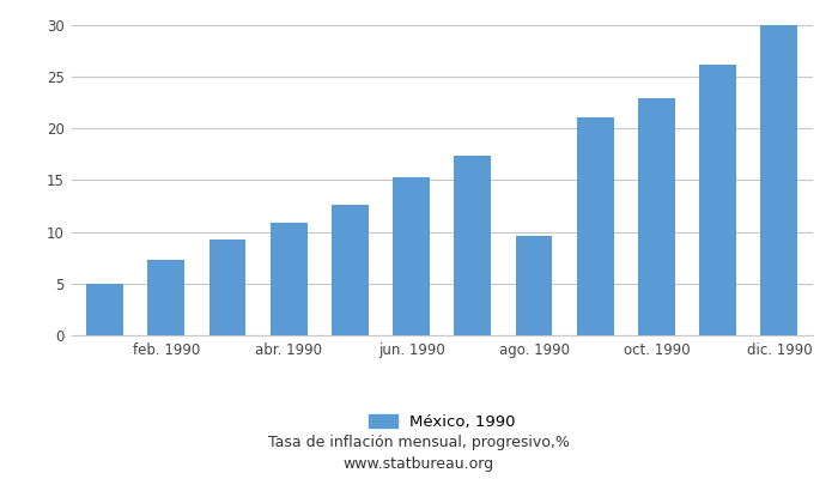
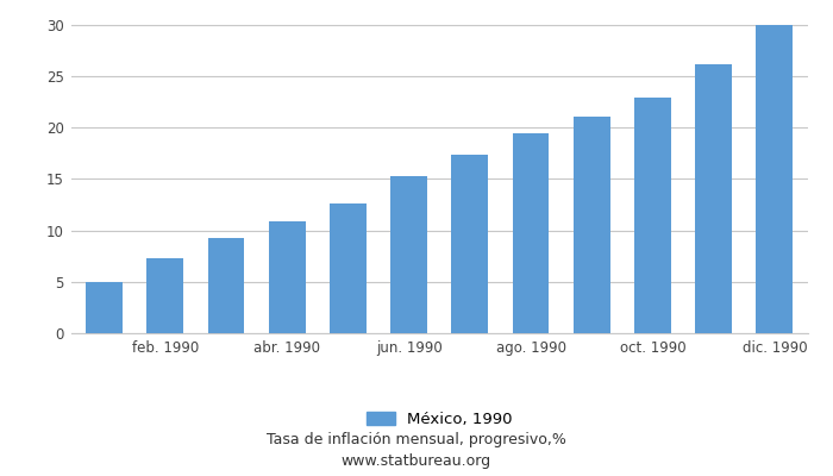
ago. 1990: 9.6 -> 19.4
